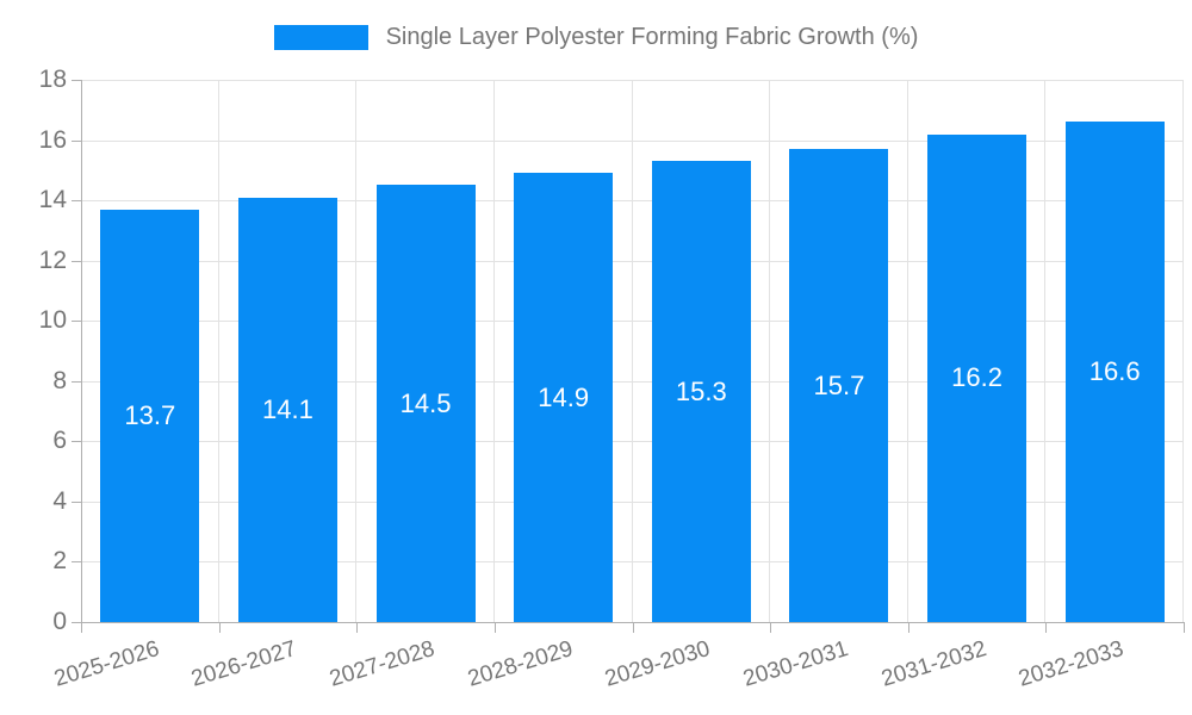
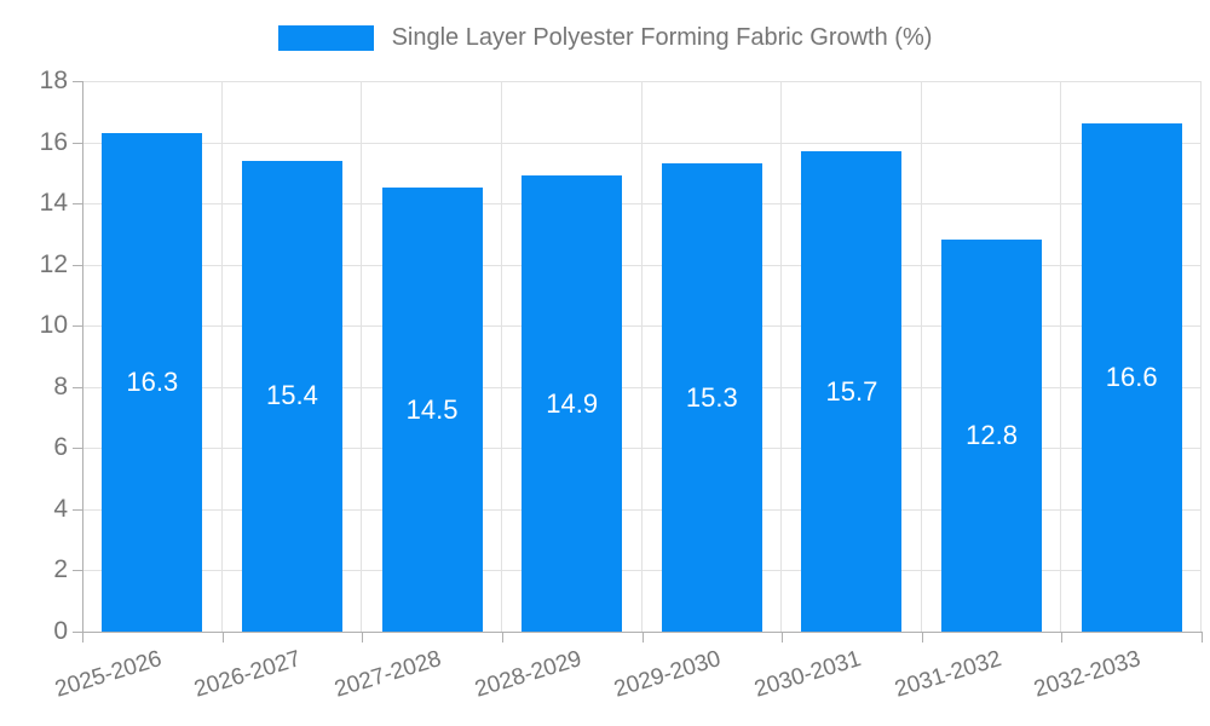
2025-2026: 13.7 -> 16.3
2026-2027: 14.1 -> 15.4
2031-2032: 16.2 -> 12.8
